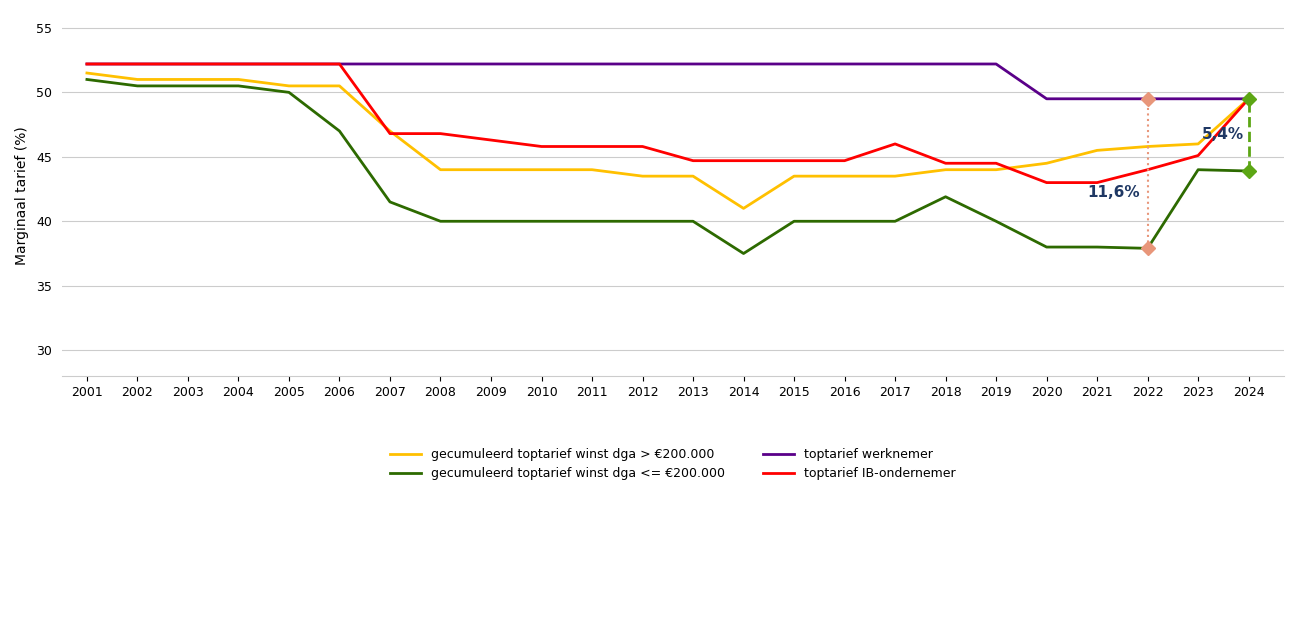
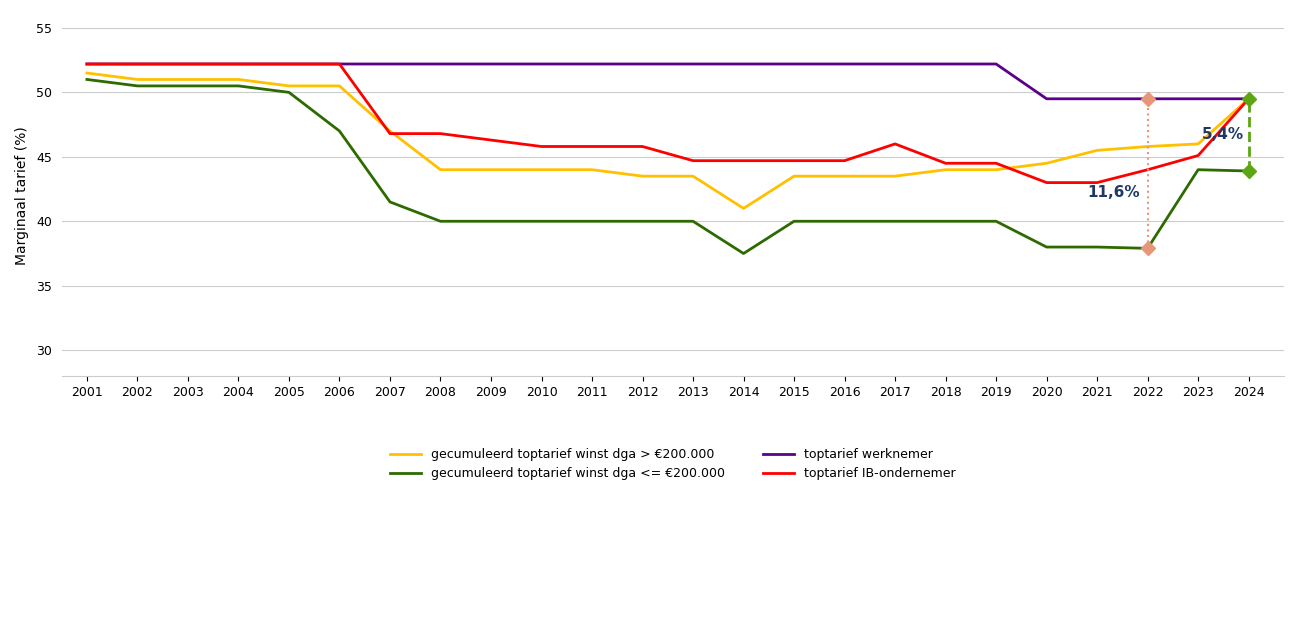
gecumuleerd toptarief winst dga <= €200.000/2018: 41.9 -> 40.0
